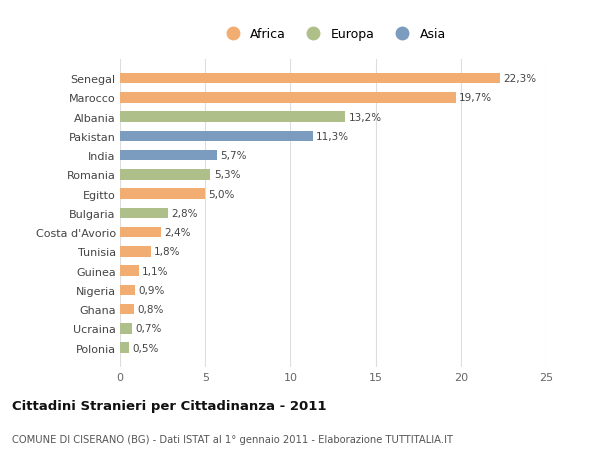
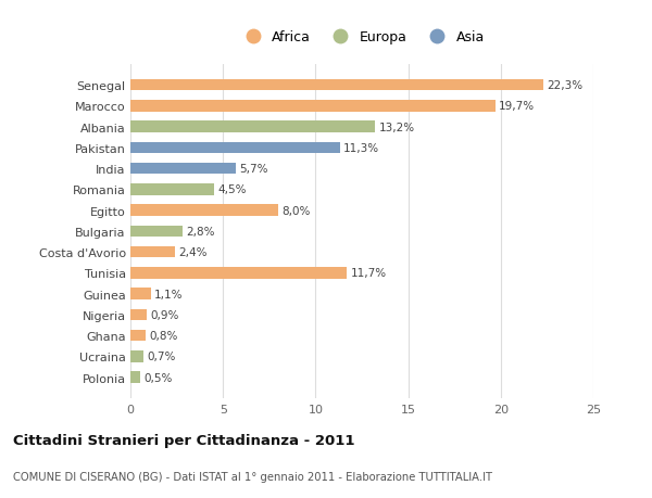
Romania: 5,3% -> 4,5%
Egitto: 5,0% -> 8,0%
Tunisia: 1,8% -> 11,7%
